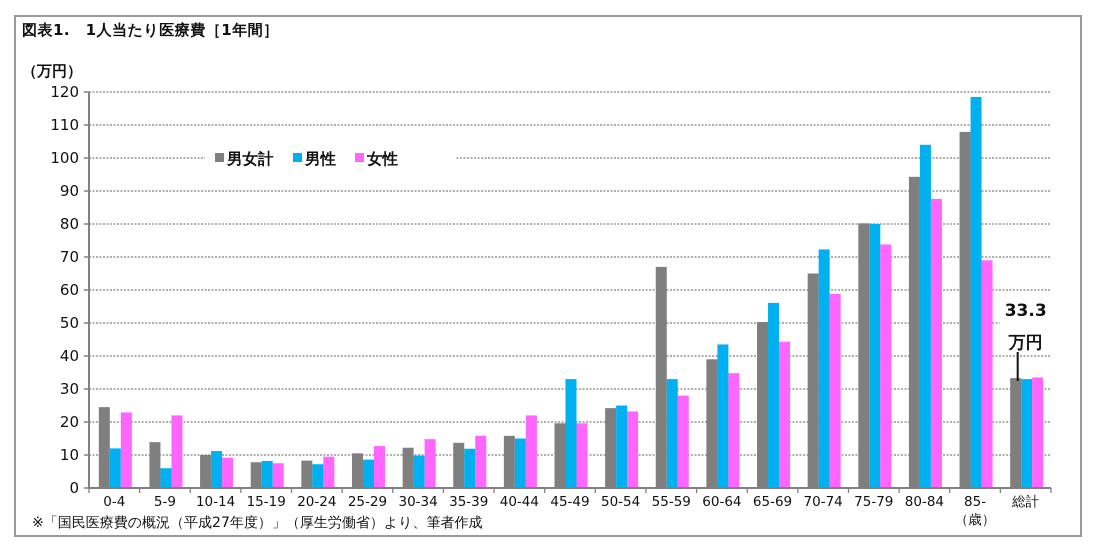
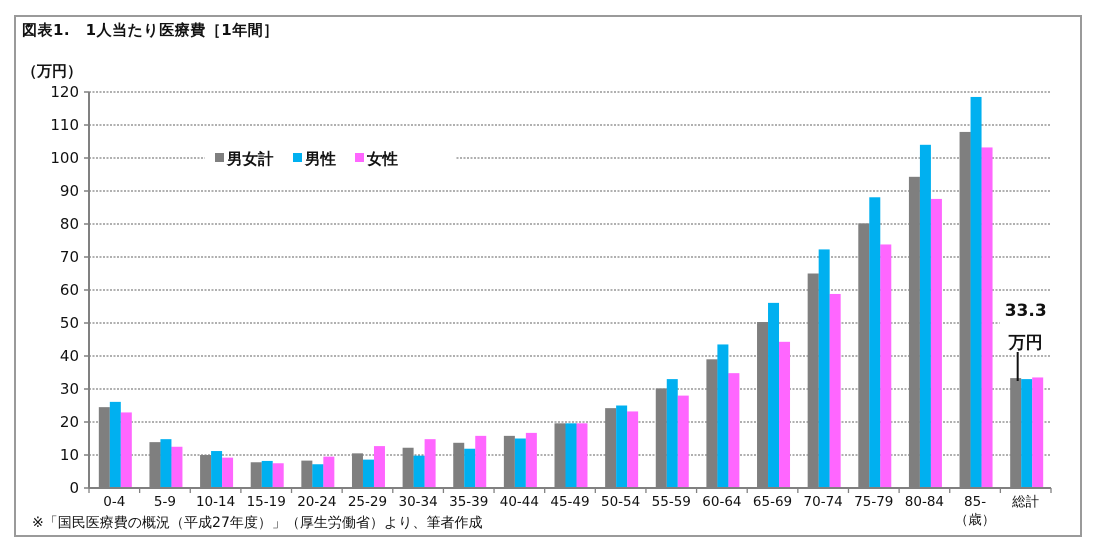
男性/0-4: 12 -> 26
男性/5-9: 6 -> 15
女性/5-9: 22 -> 12
女性/40-44: 22 -> 17
男性/45-49: 33 -> 20
男女計/55-59: 67 -> 30
男性/75-79: 80 -> 88
女性/85-: 69 -> 103
